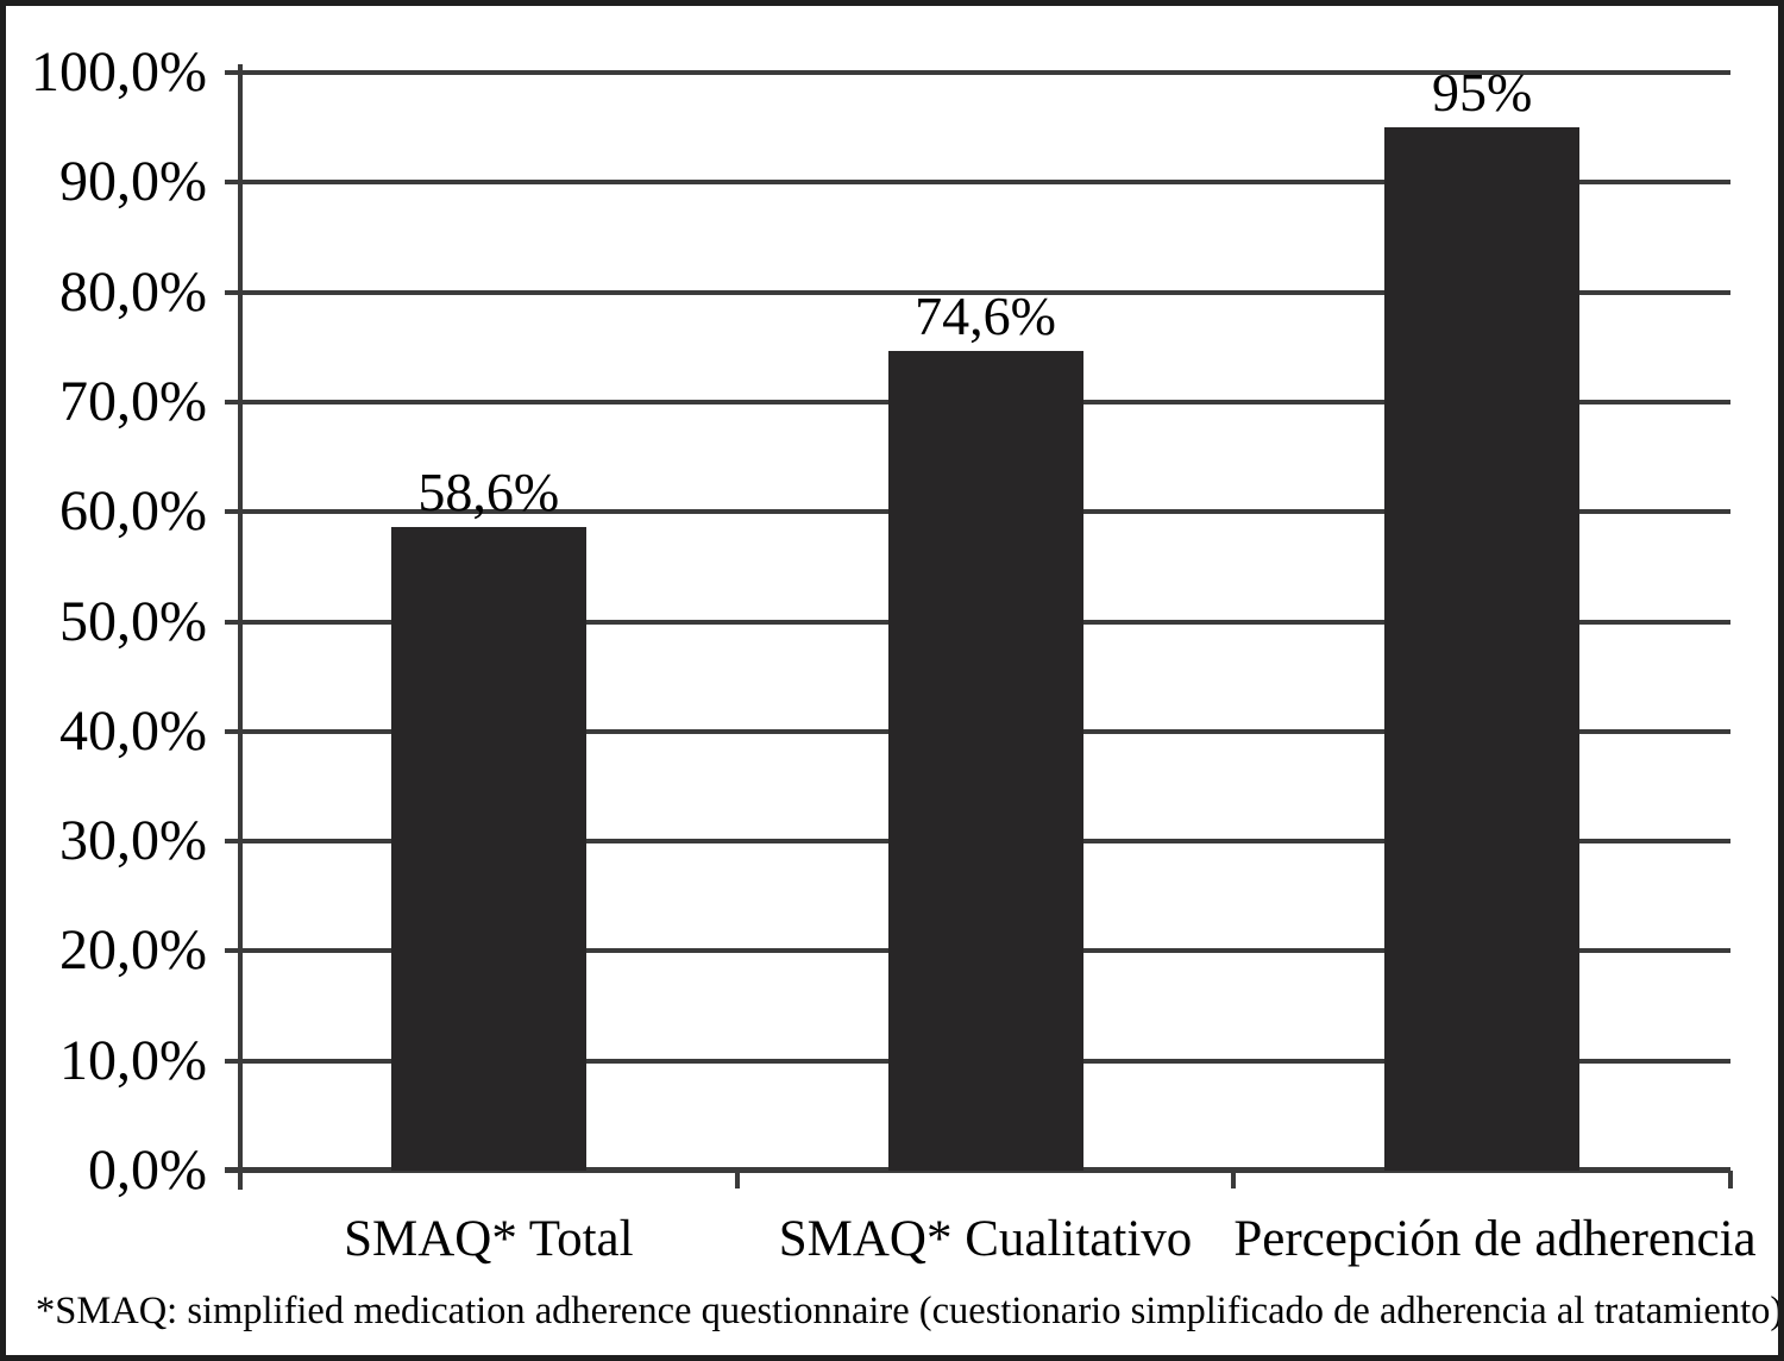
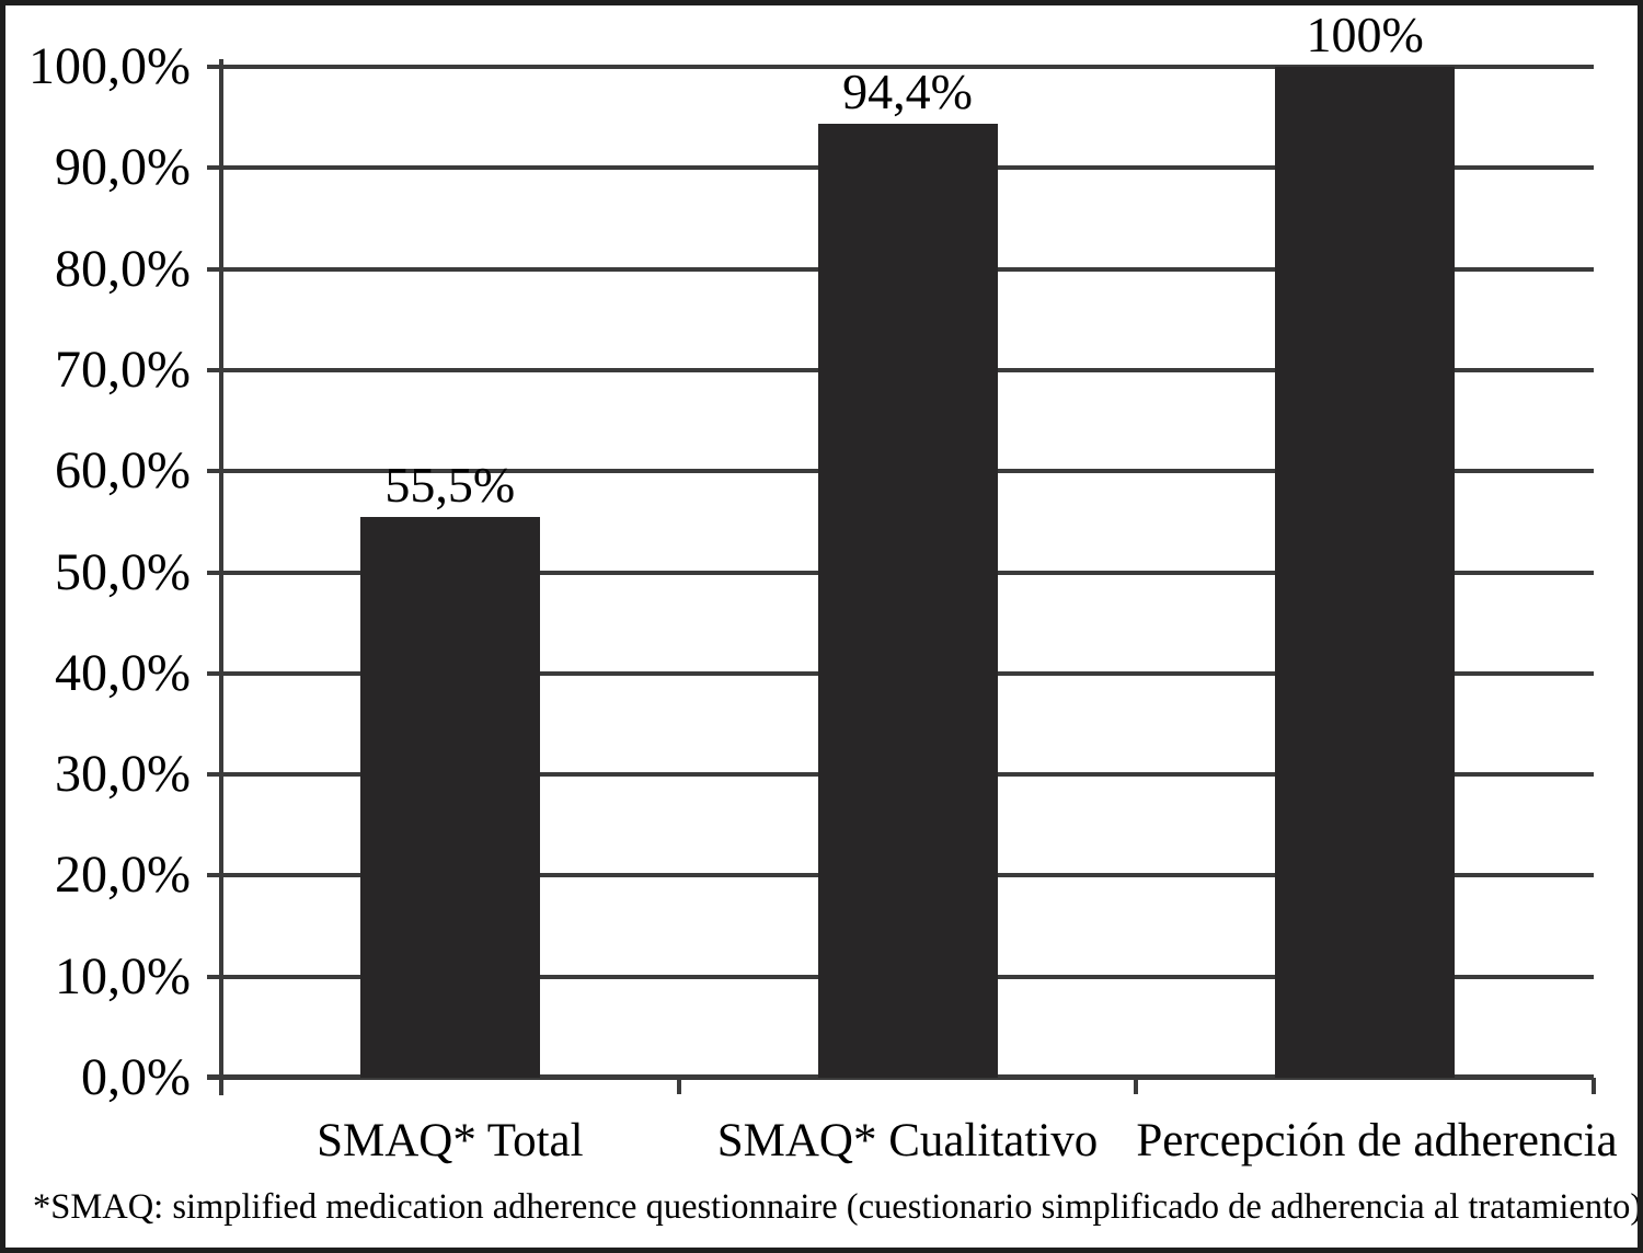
SMAQ* Total: 58,6% -> 55,5%
SMAQ* Cualitativo: 74,6% -> 94,4%
Percepción de adherencia: 95% -> 100%
